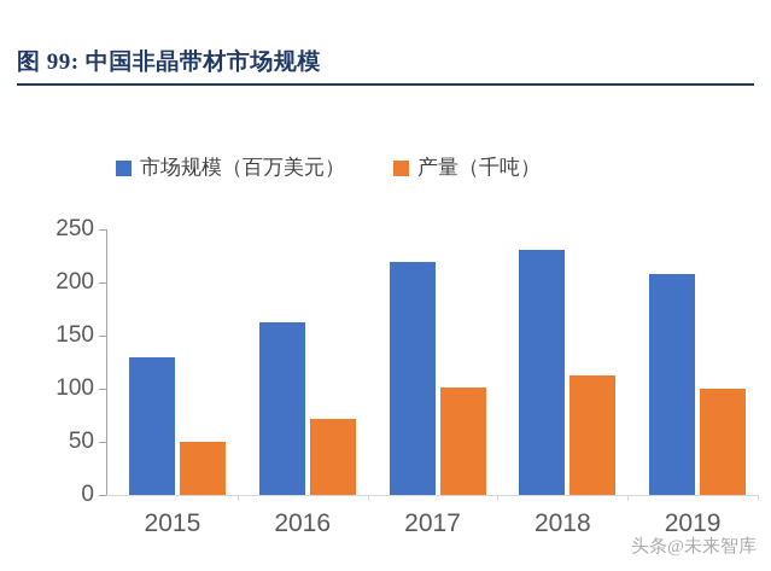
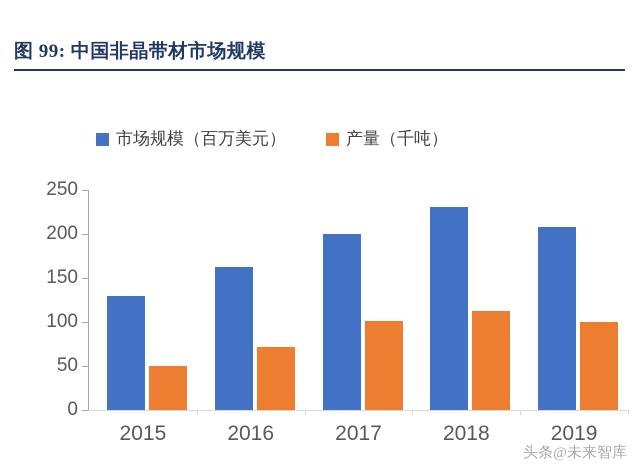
市场规模（百万美元）/2017: 220 -> 200
